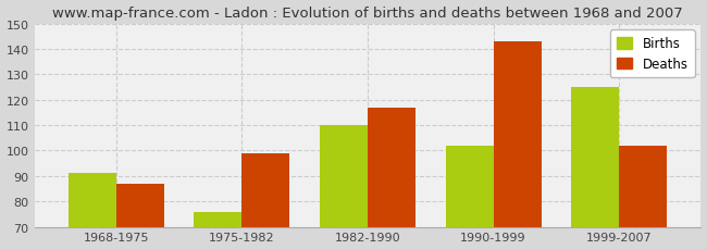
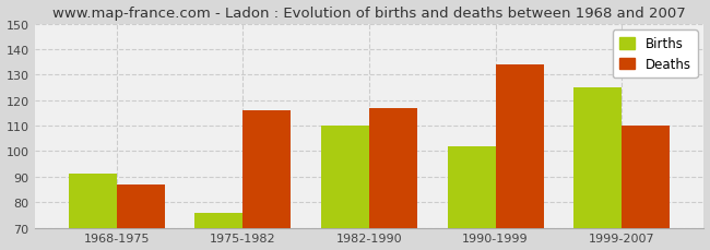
Deaths/1975-1982: 99 -> 116
Deaths/1990-1999: 143 -> 134
Deaths/1999-2007: 102 -> 110
